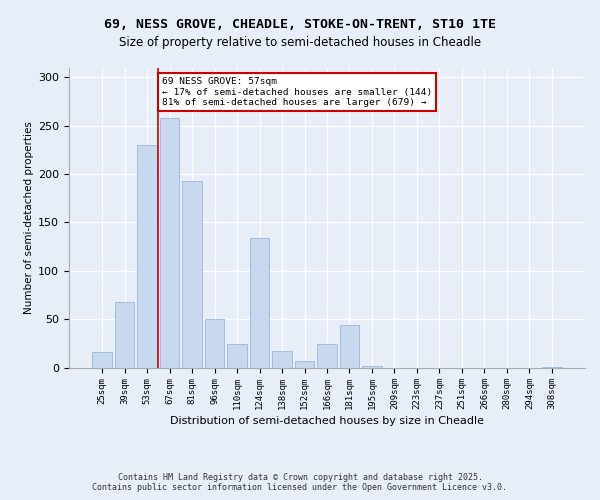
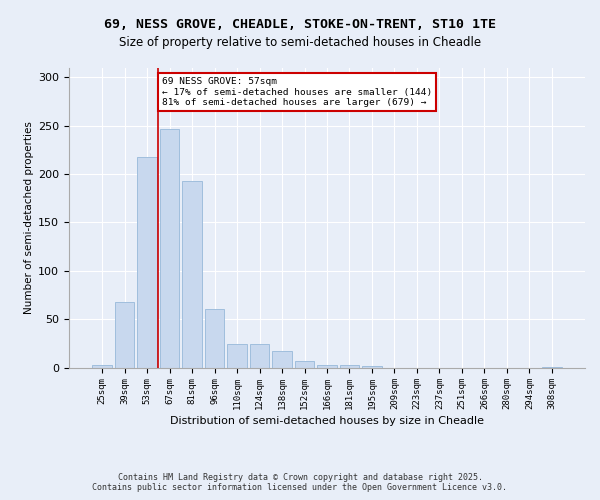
25sqm: 16 -> 3
53sqm: 230 -> 218
67sqm: 258 -> 246
96sqm: 50 -> 60
124sqm: 134 -> 24
166sqm: 24 -> 3
181sqm: 44 -> 3
